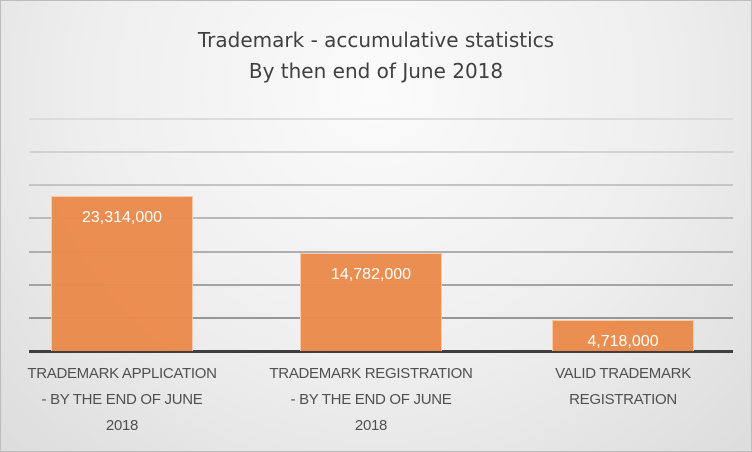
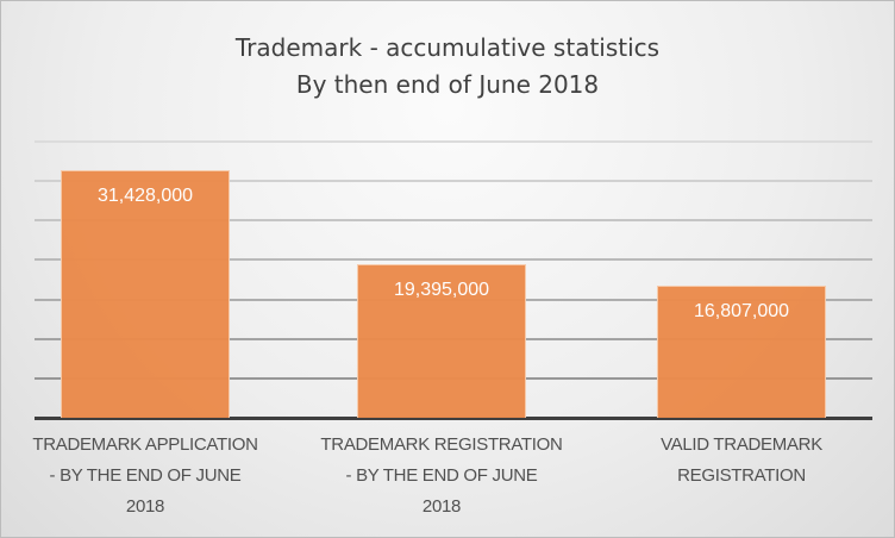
TRADEMARK APPLICATION - BY THE END OF JUNE 2018: 23,314,000 -> 31,428,000
TRADEMARK REGISTRATION - BY THE END OF JUNE 2018: 14,782,000 -> 19,395,000
VALID TRADEMARK REGISTRATION: 4,718,000 -> 16,807,000
